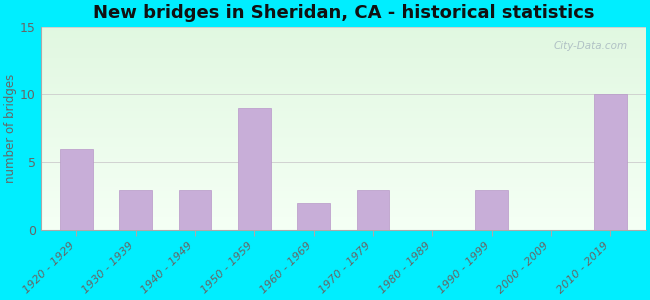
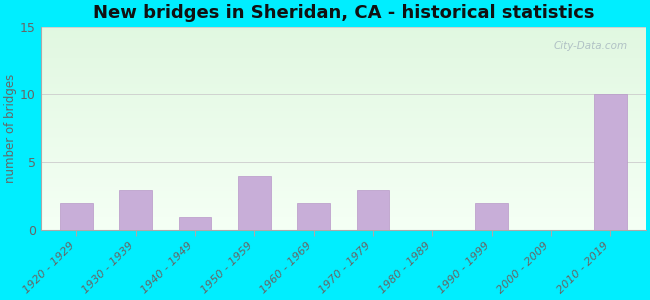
1920 - 1929: 6 -> 2
1940 - 1949: 3 -> 1
1950 - 1959: 9 -> 4
1990 - 1999: 3 -> 2
